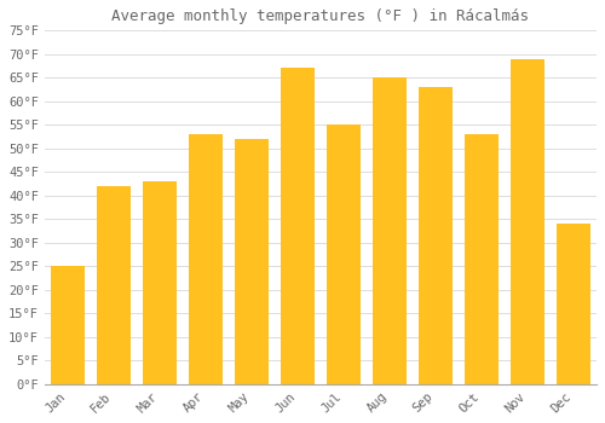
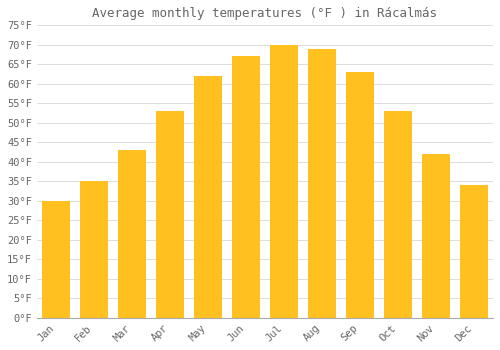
Jan: 25°F -> 30°F
Feb: 42°F -> 35°F
May: 52°F -> 62°F
Jul: 55°F -> 70°F
Aug: 65°F -> 69°F
Nov: 69°F -> 42°F
